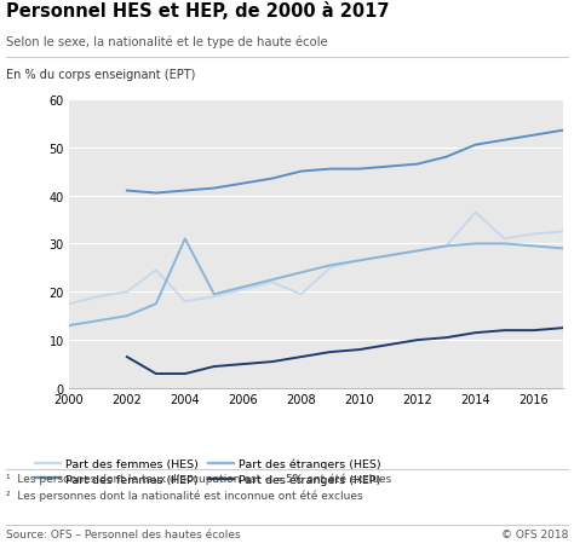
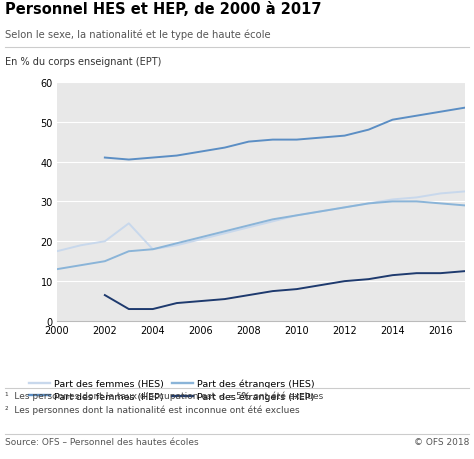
Part des étrangers (HES)/2004: 31.0 -> 18.0
Part des femmes (HES)/2008: 19.5 -> 23.5
Part des femmes (HES)/2014: 36.5 -> 30.5
